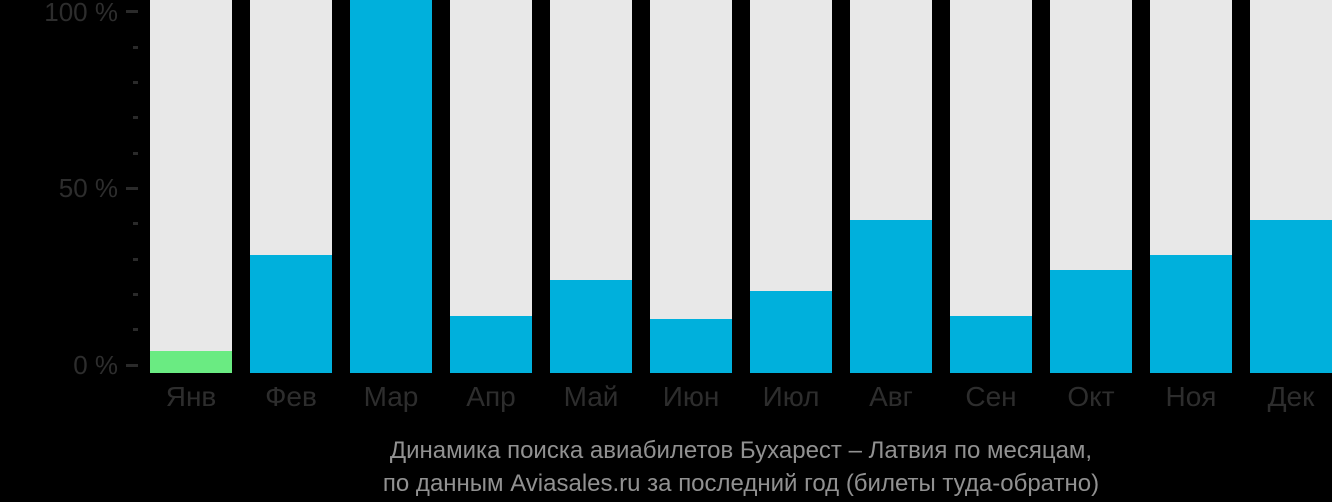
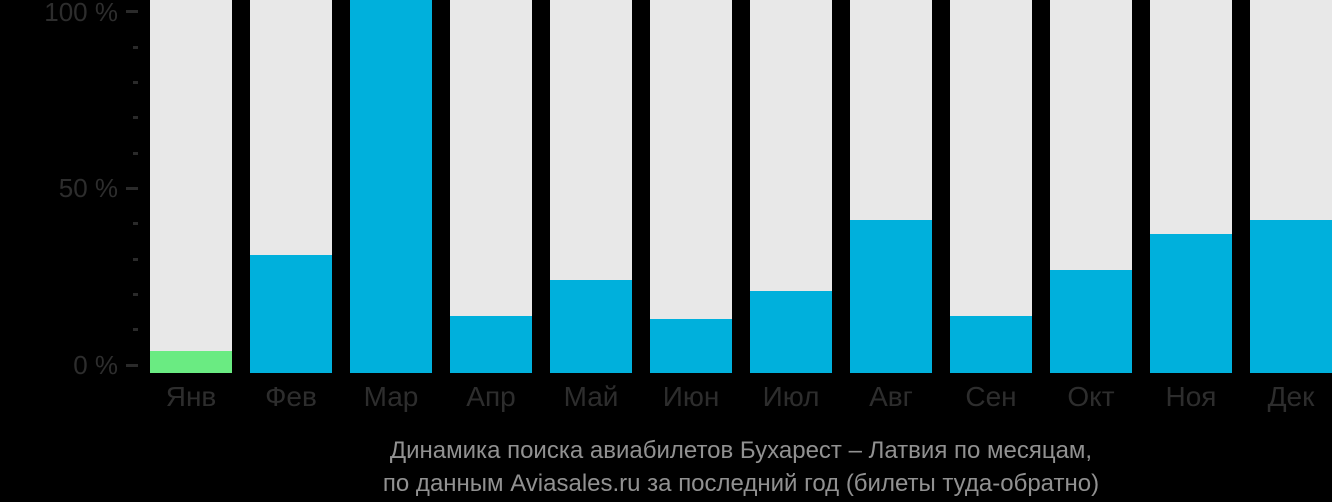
Ноя: 31% -> 37%
